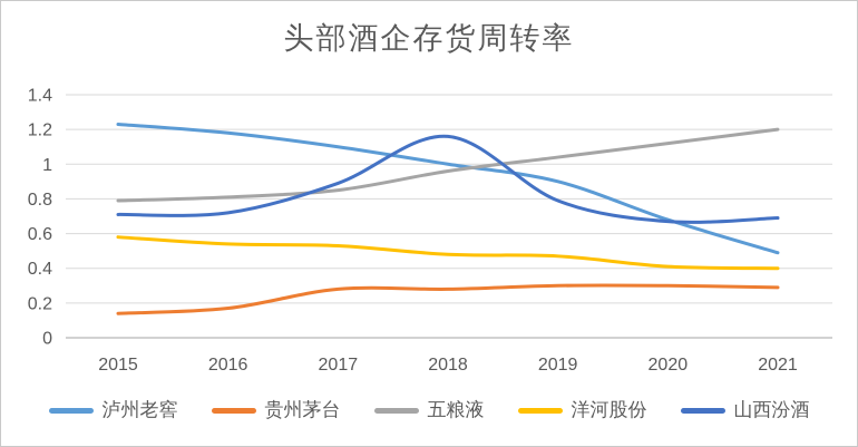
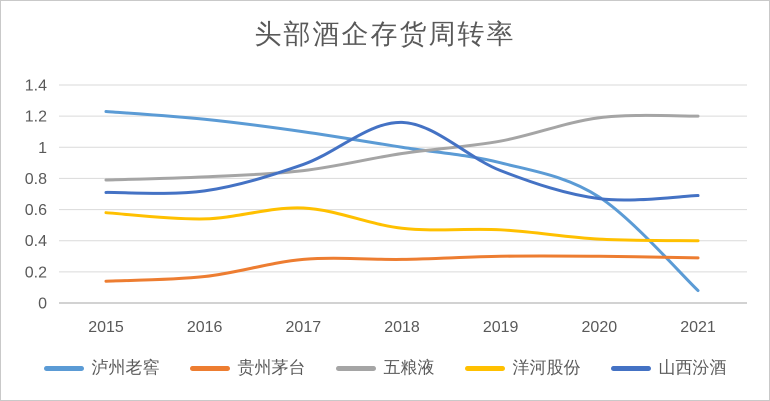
洋河股份/2017: 0.53 -> 0.61
山西汾酒/2019: 0.79 -> 0.85
五粮液/2020: 1.12 -> 1.19
泸州老窖/2021: 0.49 -> 0.08
